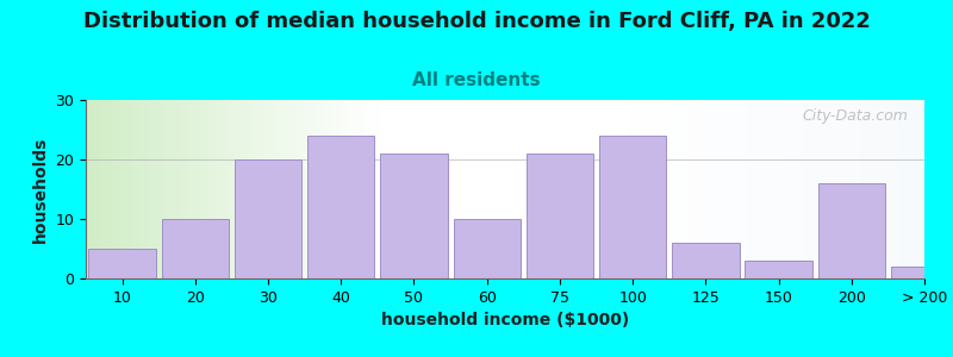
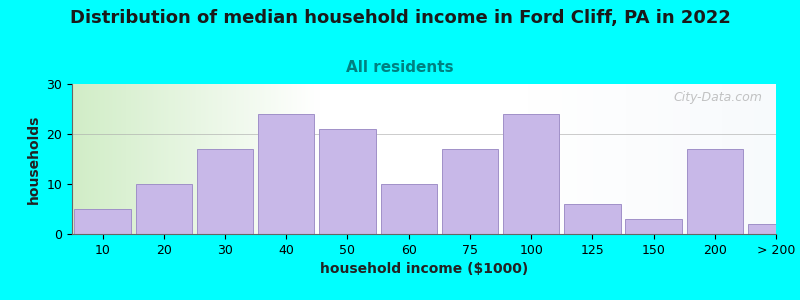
30: 20 -> 17
75: 21 -> 17
200: 16 -> 17
